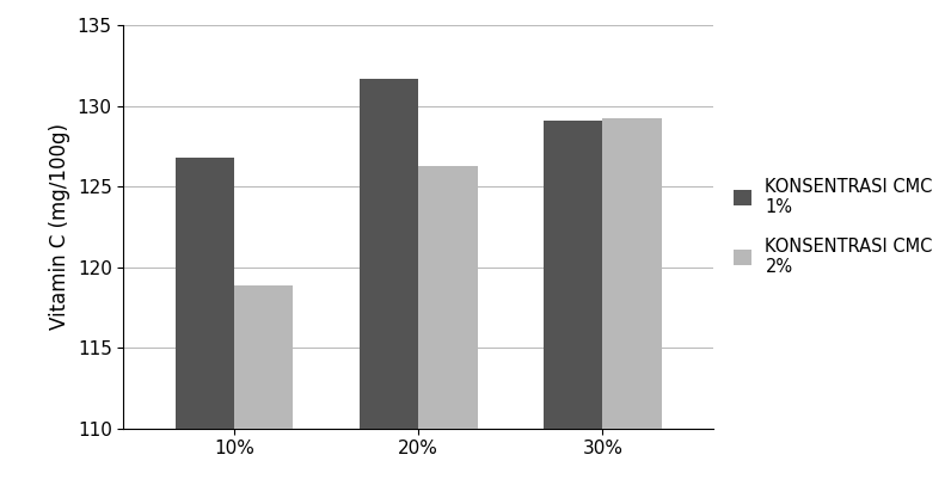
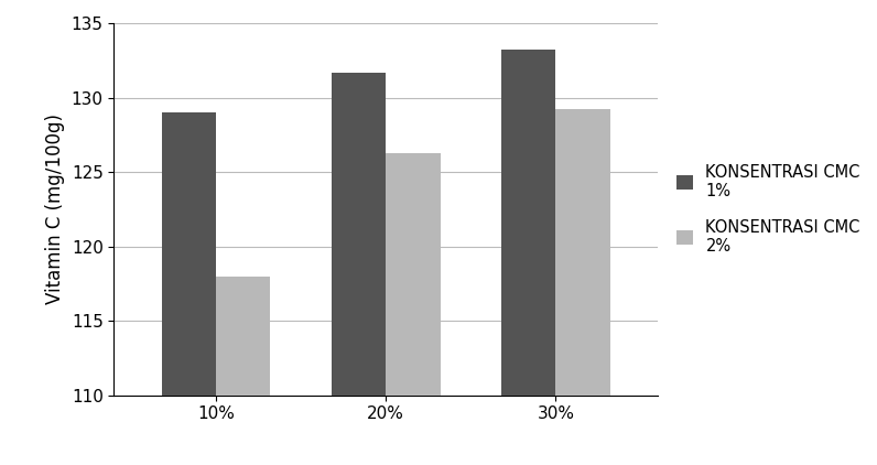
KONSENTRASI CMC 1%/10%: 126.8 -> 129.0
KONSENTRASI CMC 2%/10%: 118.9 -> 118.0
KONSENTRASI CMC 1%/30%: 129.1 -> 133.2
